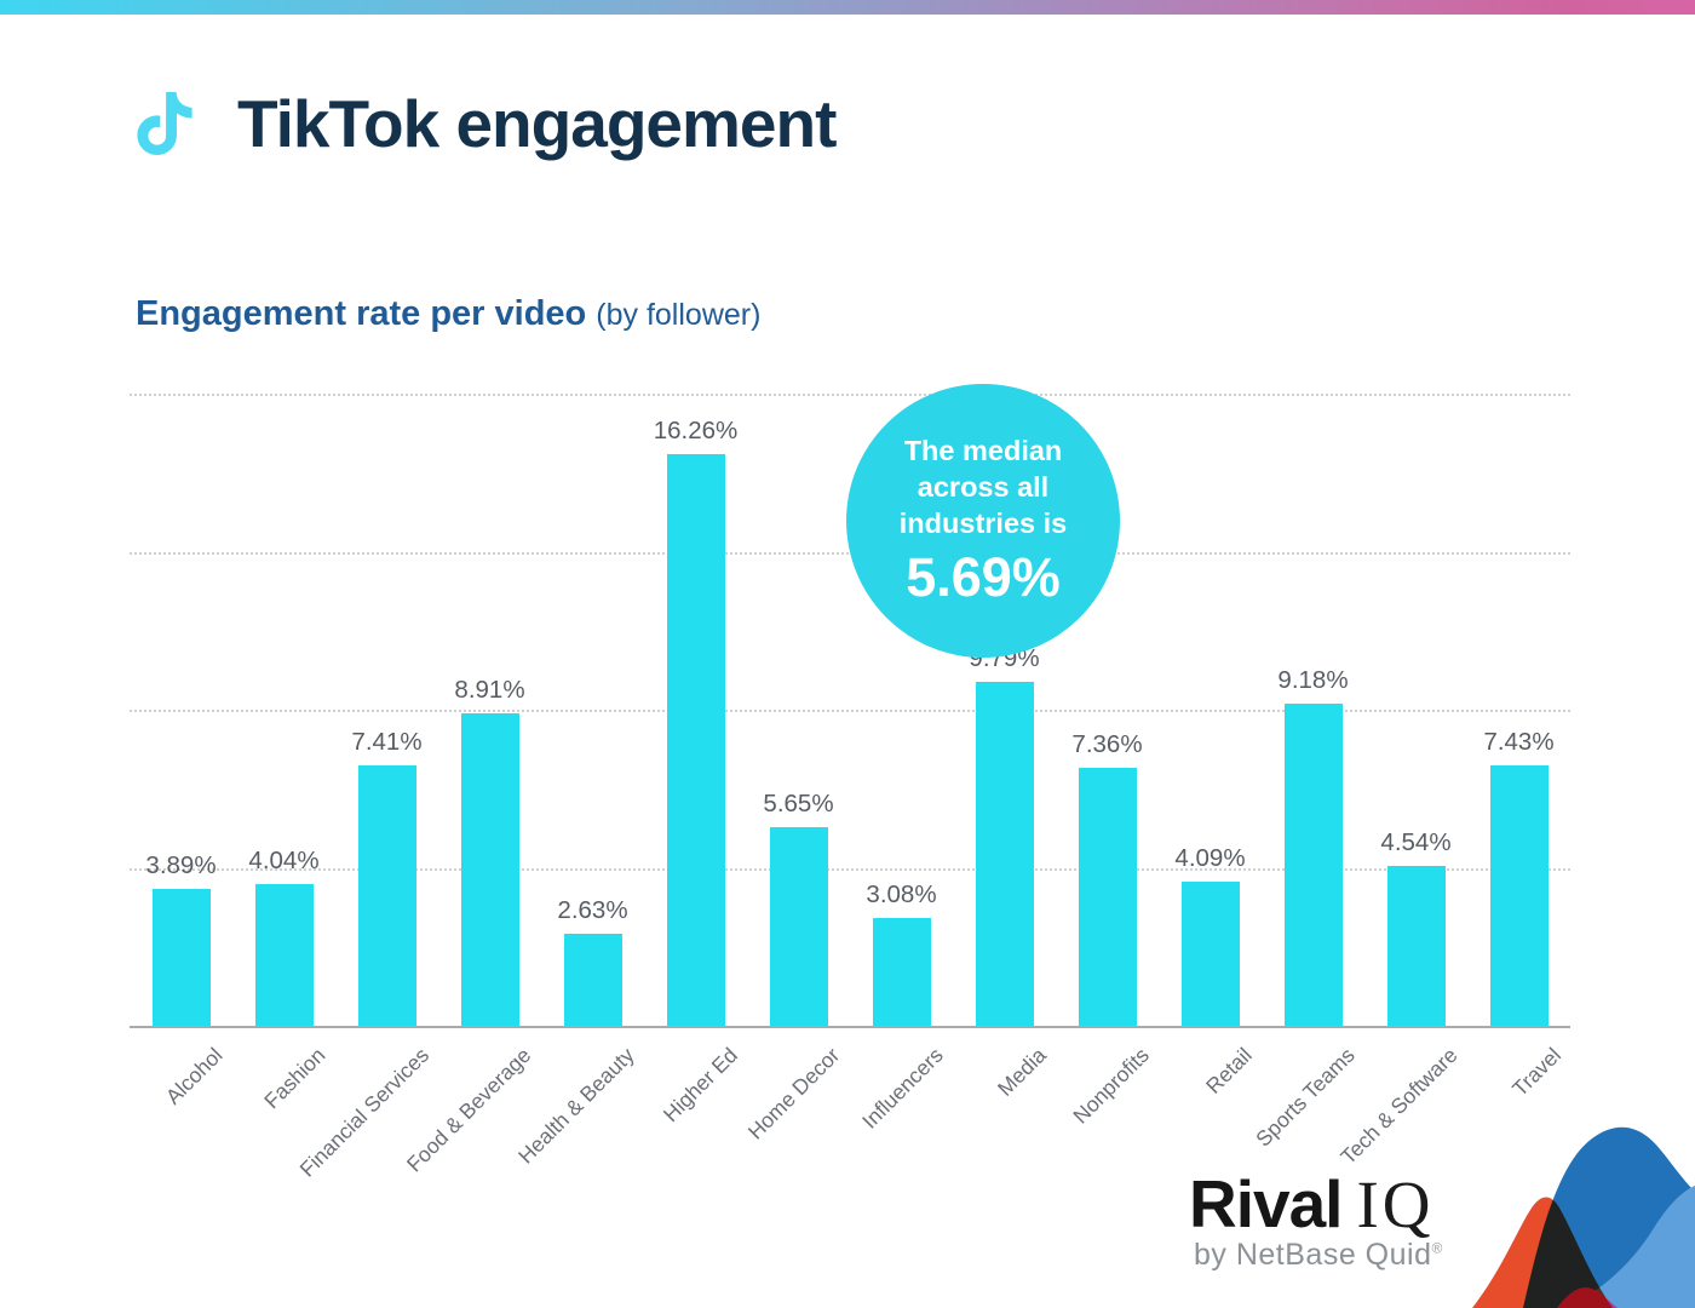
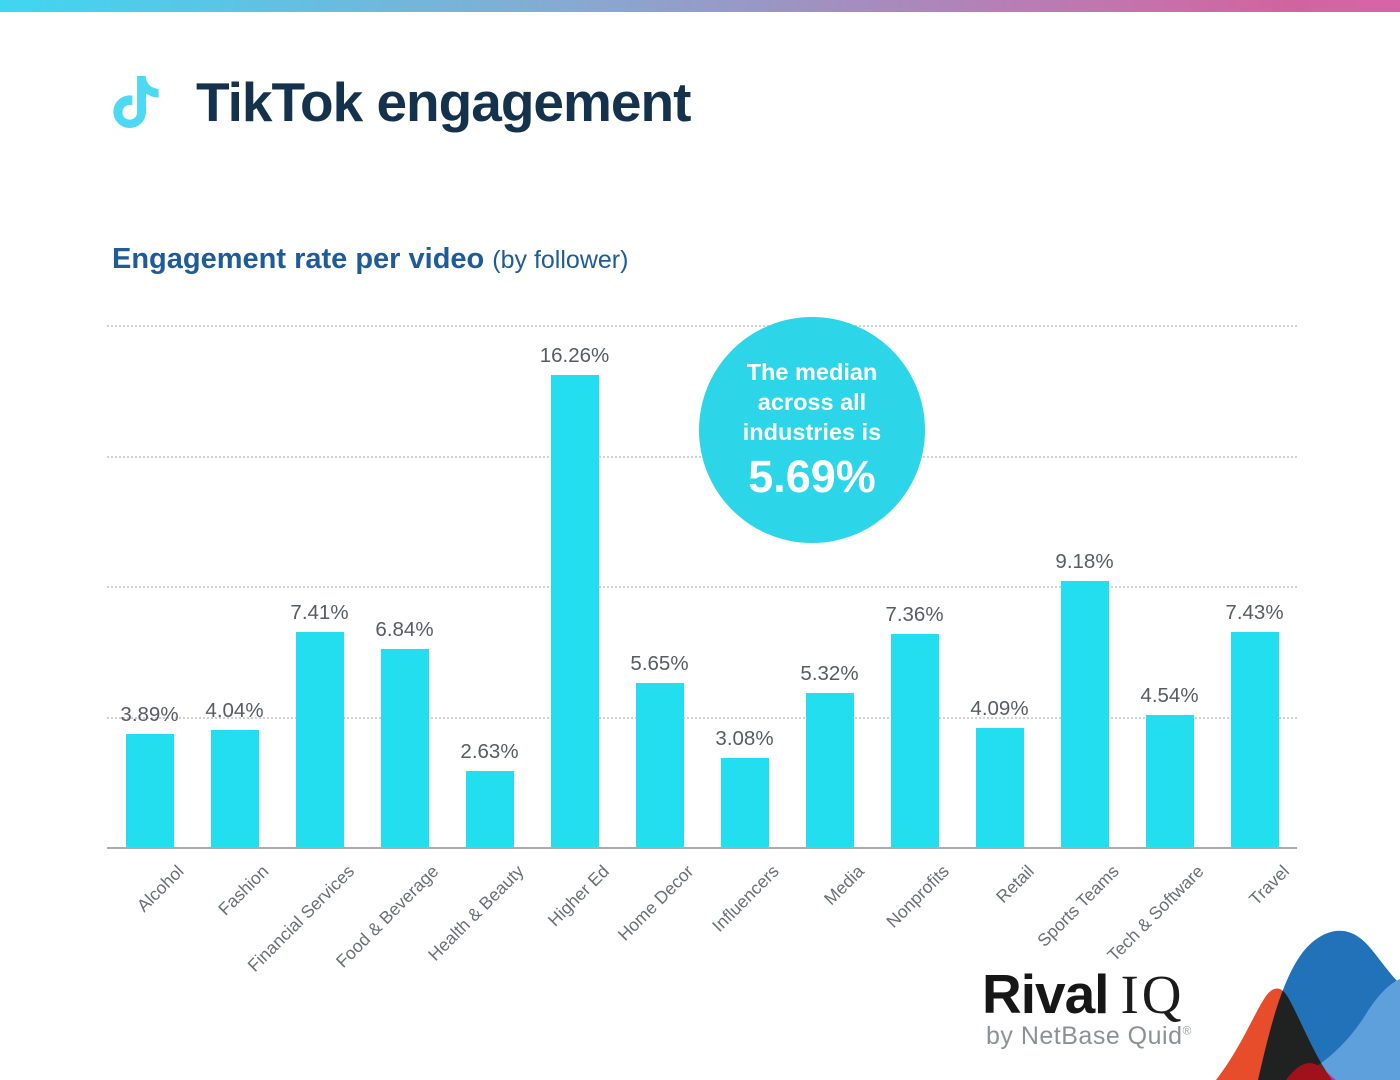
Food & Beverage: 8.91% -> 6.84%
Media: 9.79% -> 5.32%
